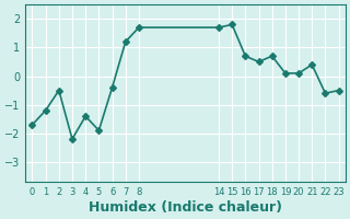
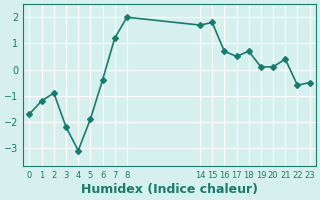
2: -0.5 -> -0.9
4: -1.4 -> -3.1
8: 1.7 -> 2.0
